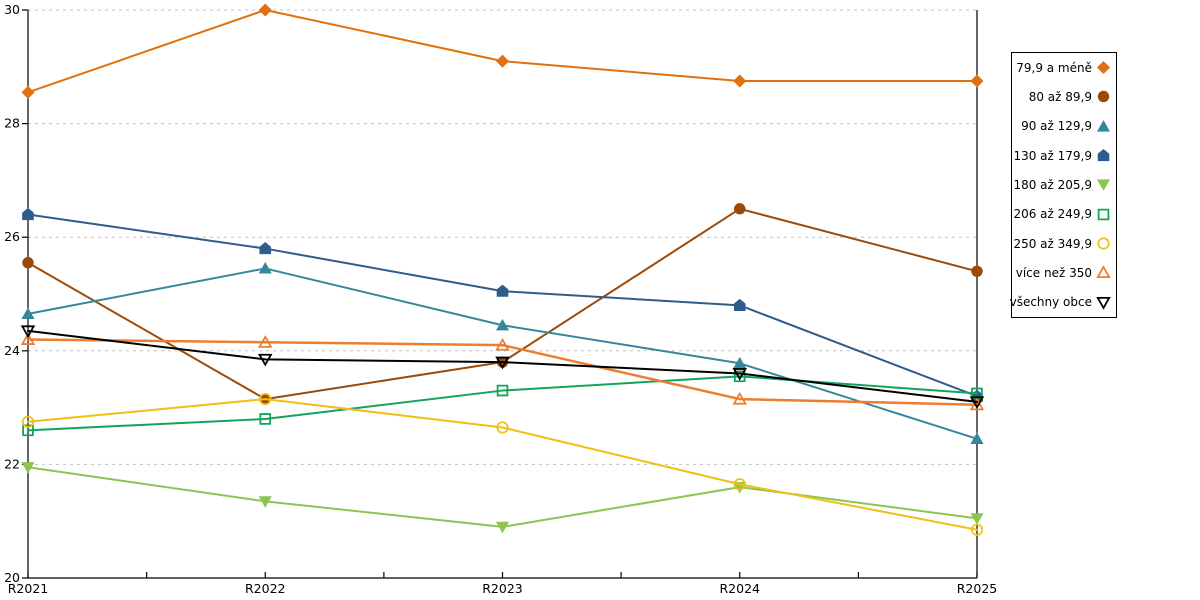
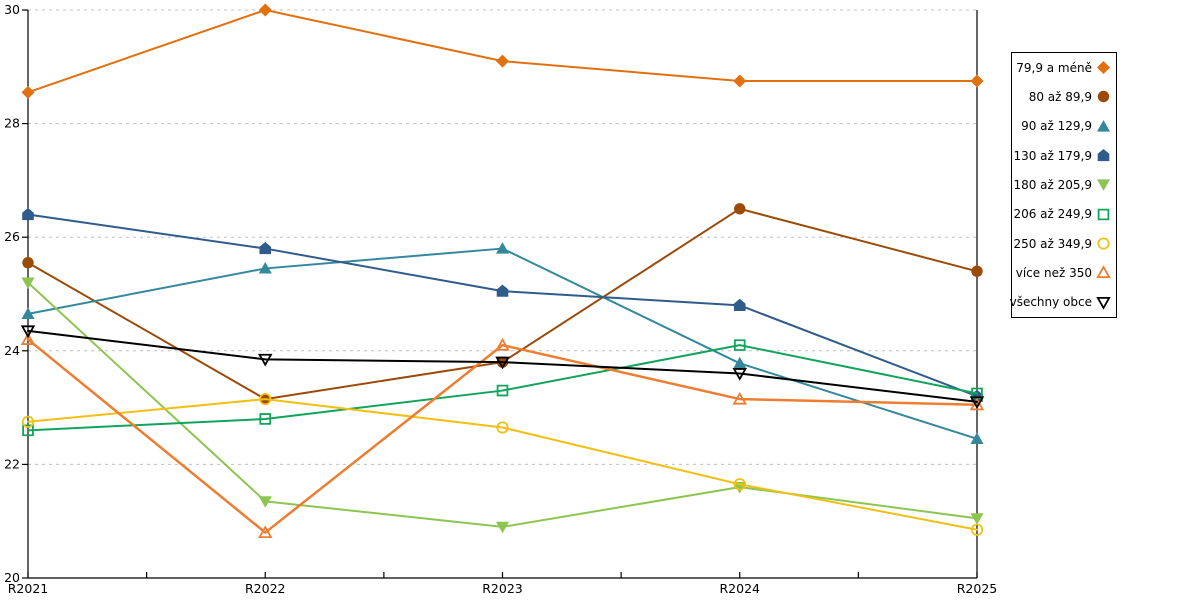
180 až 205,9/R2021: 21.9 -> 25.2
více než 350/R2022: 24.1 -> 20.8
90 až 129,9/R2023: 24.4 -> 25.8
206 až 249,9/R2024: 23.6 -> 24.1
